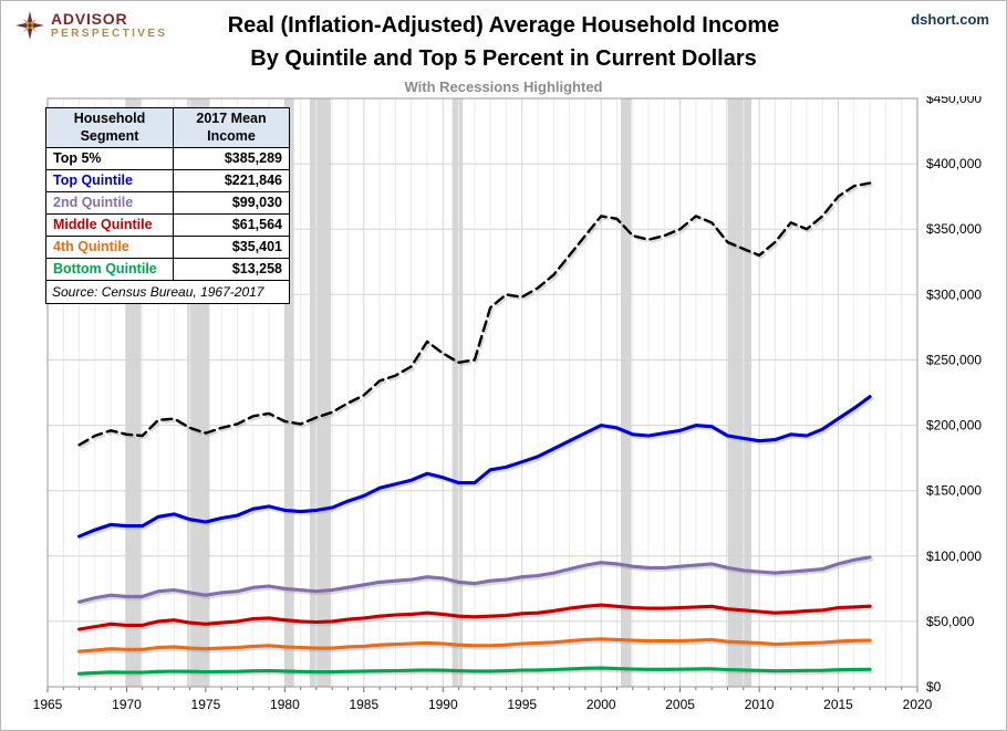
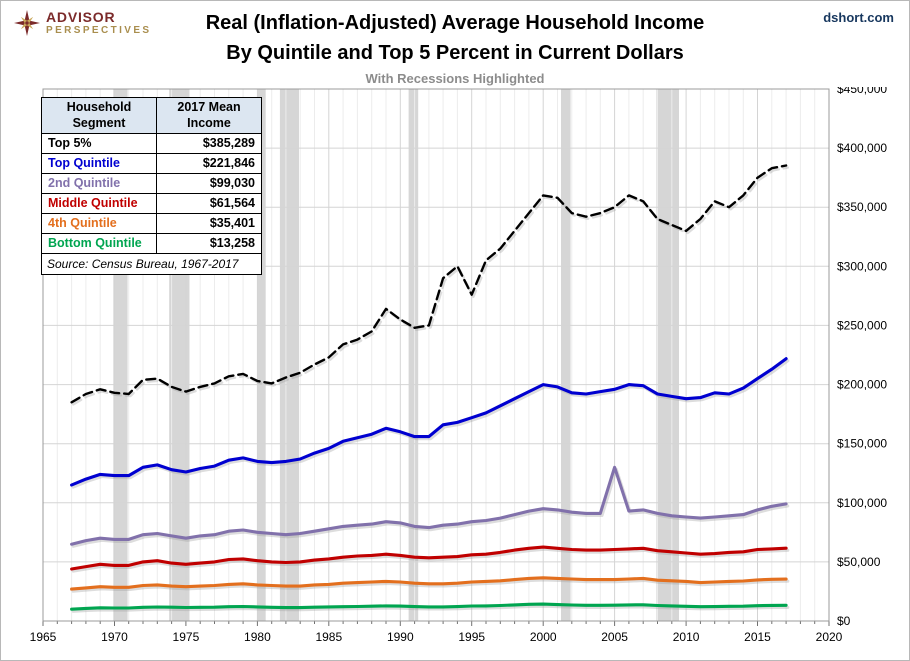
Top 5%/1995: $298000 -> $276000
2nd Quintile/2005: $92000 -> $130000
